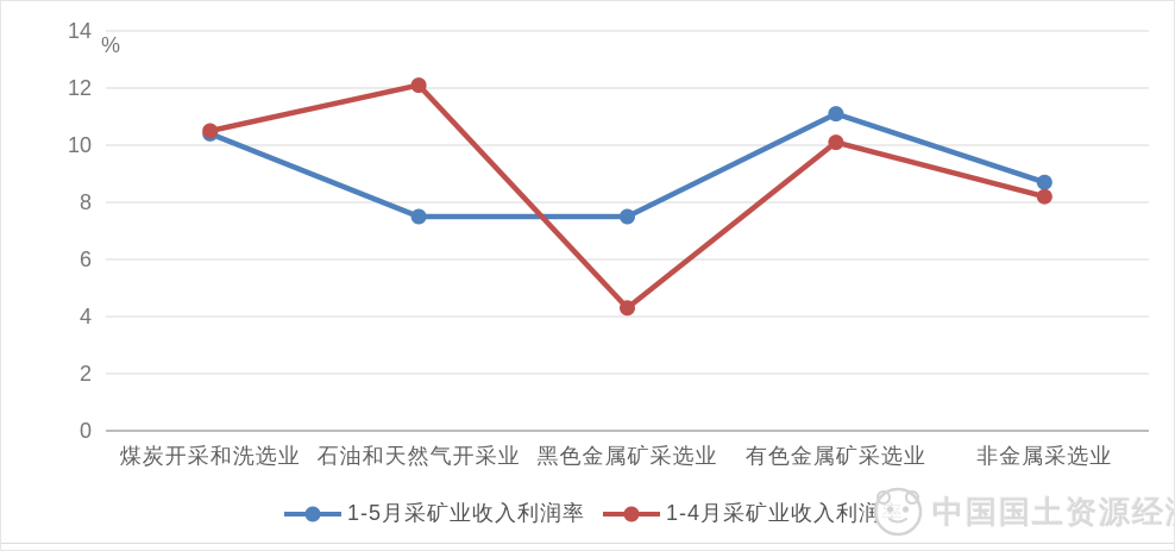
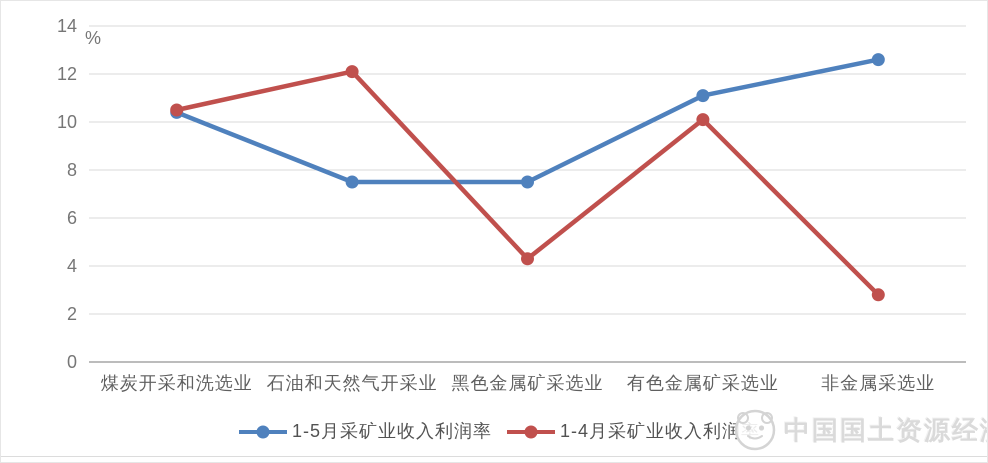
1-5月采矿业收入利润率/非金属采选业: 8.7 -> 12.6
1-4月采矿业收入利润率/非金属采选业: 8.2 -> 2.8
